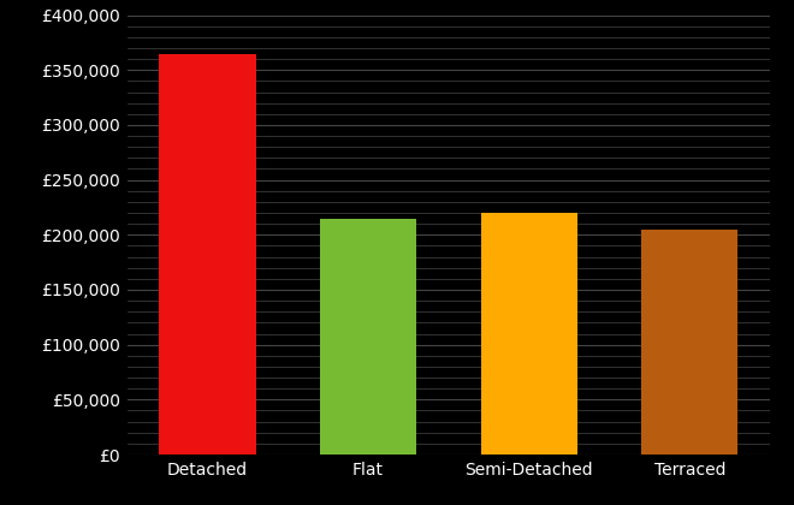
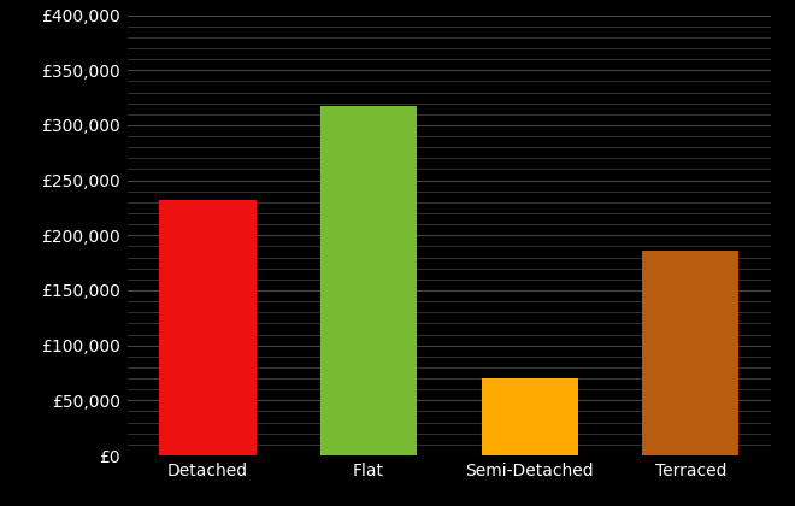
Detached: £365,000 -> £232,000
Flat: £215,000 -> £318,000
Semi-Detached: £220,000 -> £70,000
Terraced: £205,000 -> £186,000
